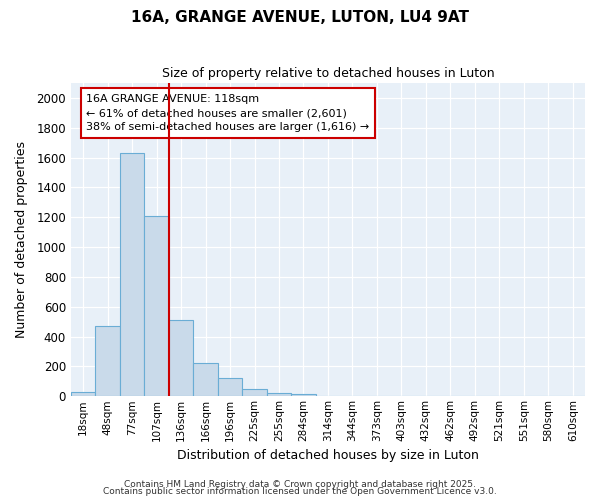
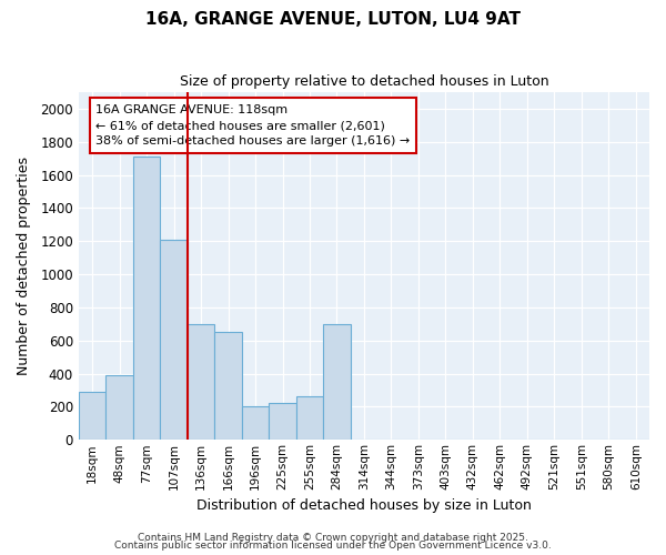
18sqm: 30 -> 290
48sqm: 470 -> 390
77sqm: 1630 -> 1710
136sqm: 510 -> 700
166sqm: 220 -> 650
196sqm: 120 -> 200
225sqm: 50 -> 220
255sqm: 20 -> 260
284sqm: 20 -> 700
